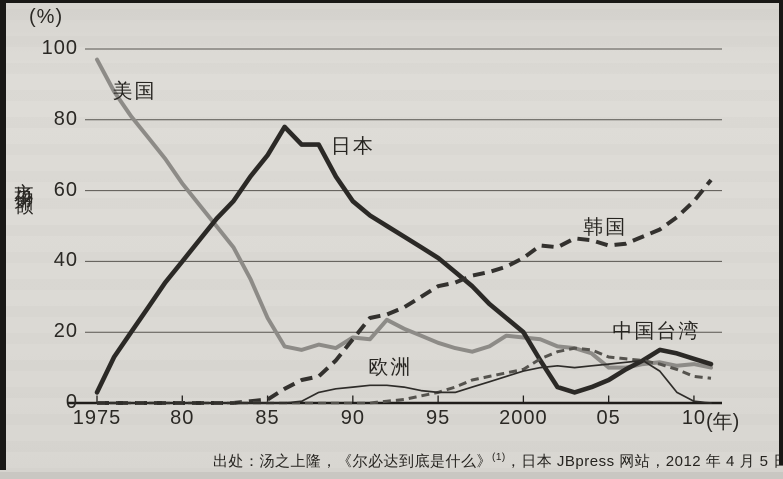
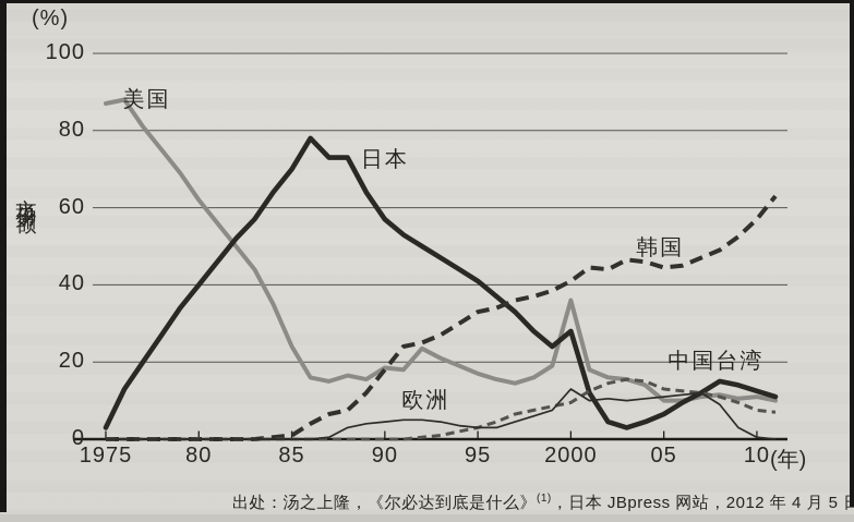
美国/1975: 97 -> 87
美国/2000: 18 -> 36
日本/2000: 20 -> 28
欧洲/2000: 9 -> 13
